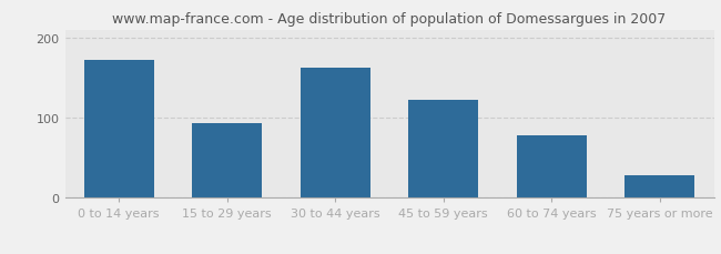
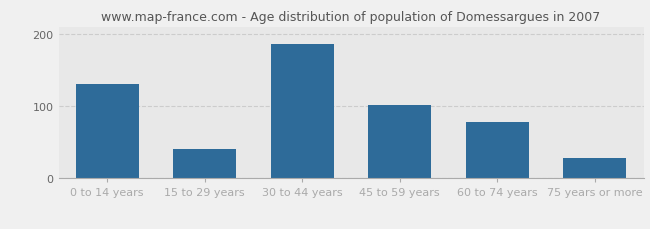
0 to 14 years: 172 -> 130
15 to 29 years: 93 -> 40
30 to 44 years: 163 -> 186
45 to 59 years: 122 -> 102
